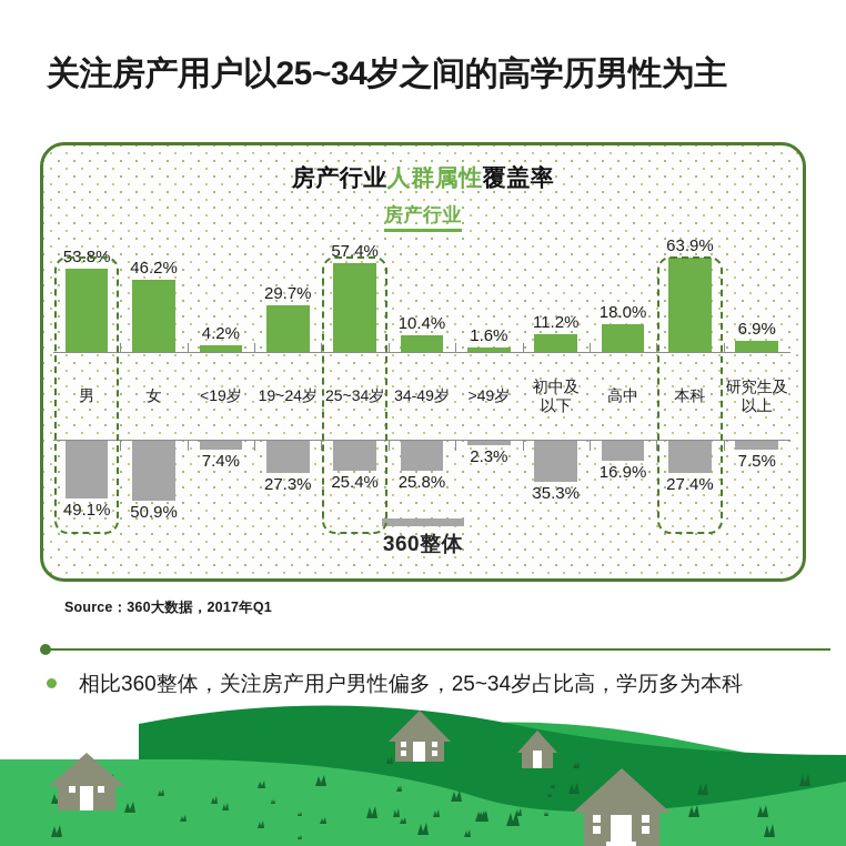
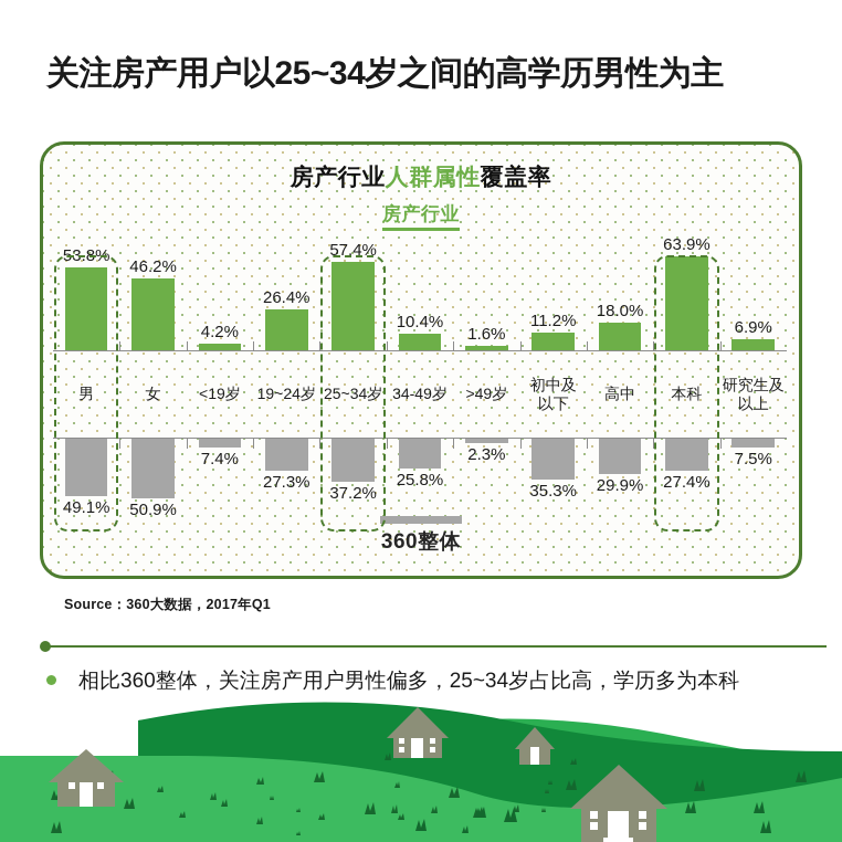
房产行业/19~24岁: 29.7% -> 26.4%
360整体/25~34岁: 25.4% -> 37.2%
360整体/高中: 16.9% -> 29.9%
